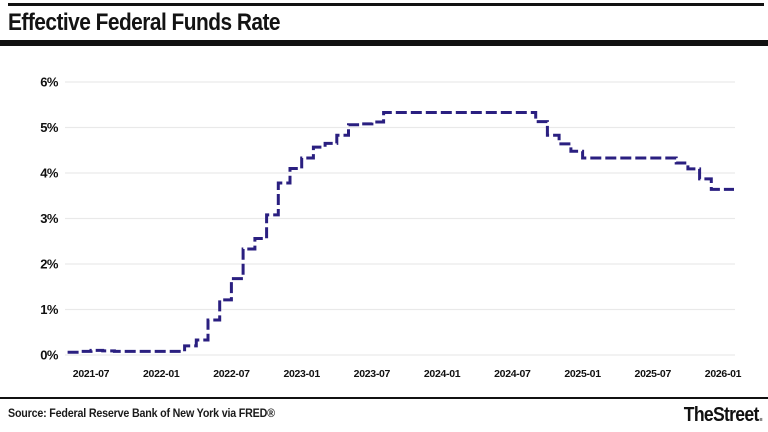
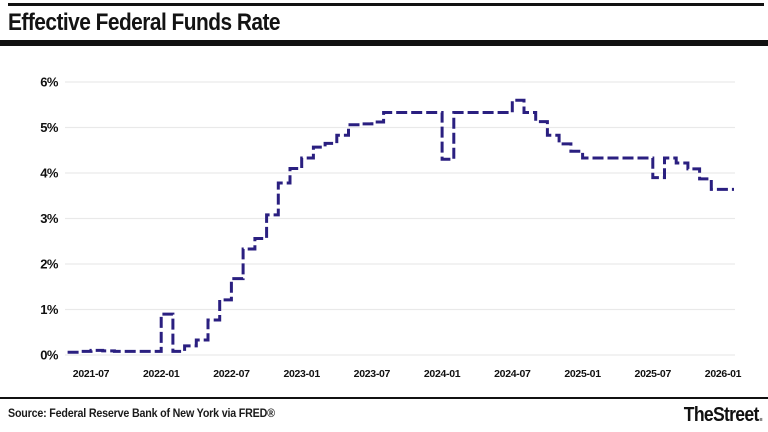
2022-01: 0.1% -> 0.9%
2024-01: 5.3% -> 4.3%
2024-07: 5.3% -> 5.6%
2025-07: 4.3% -> 3.9%
